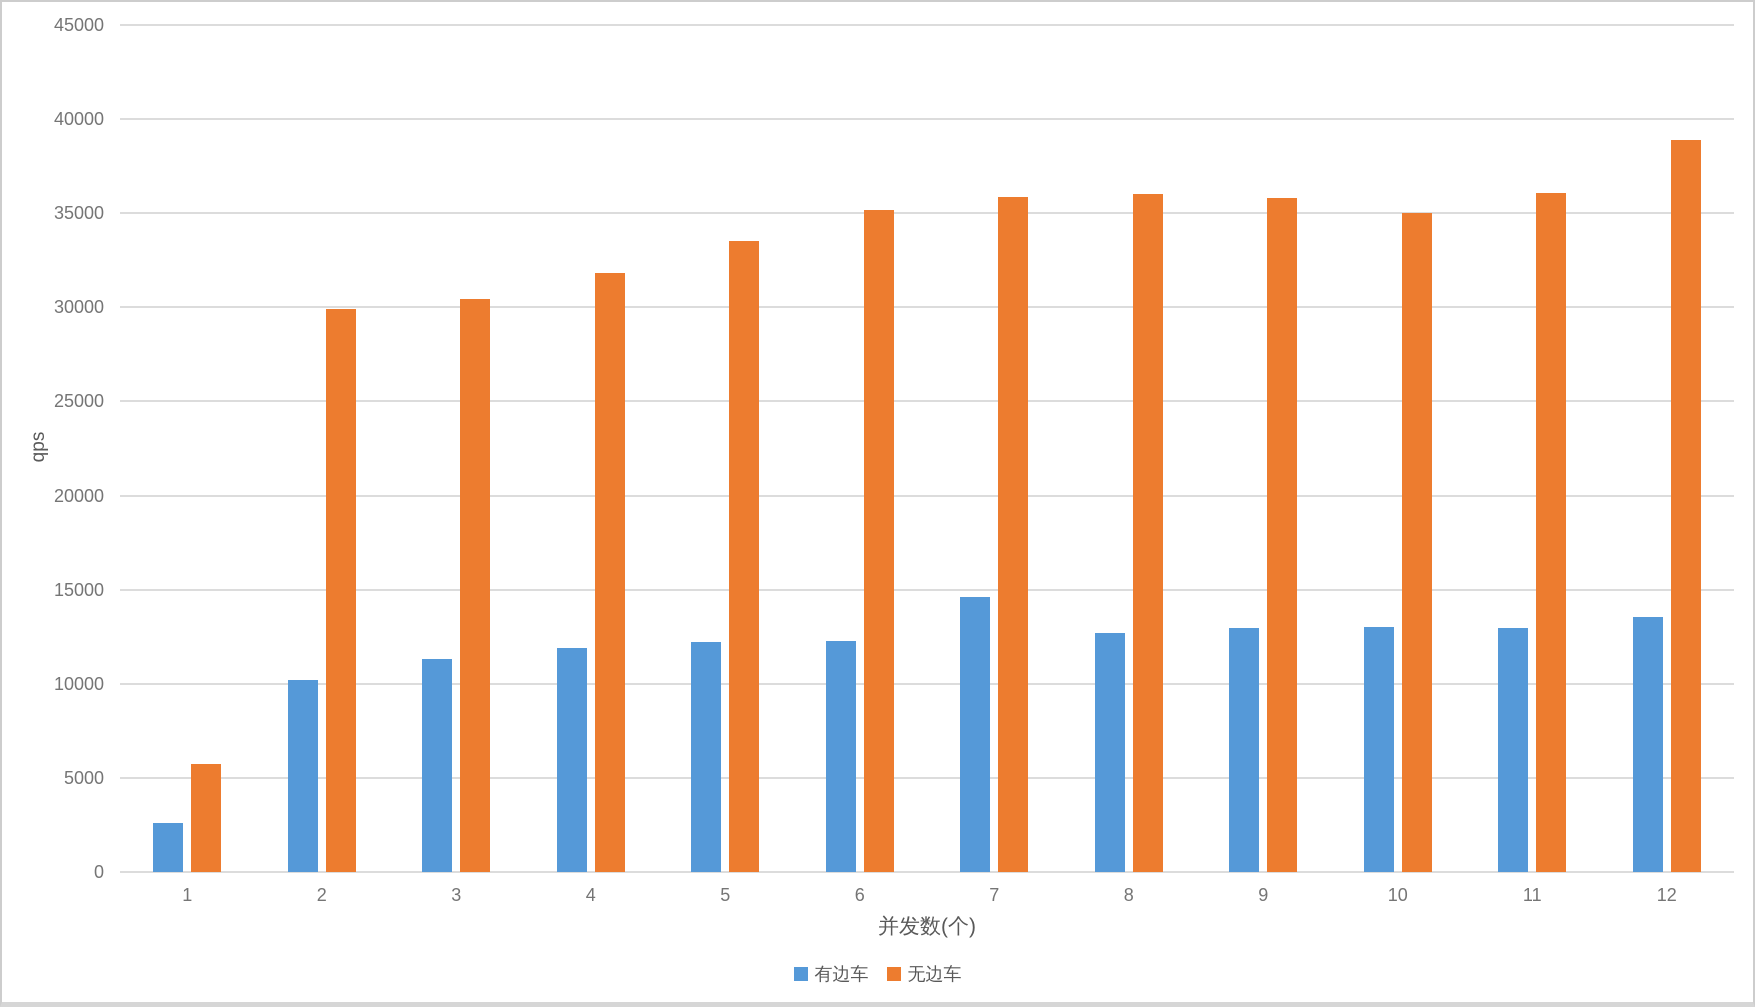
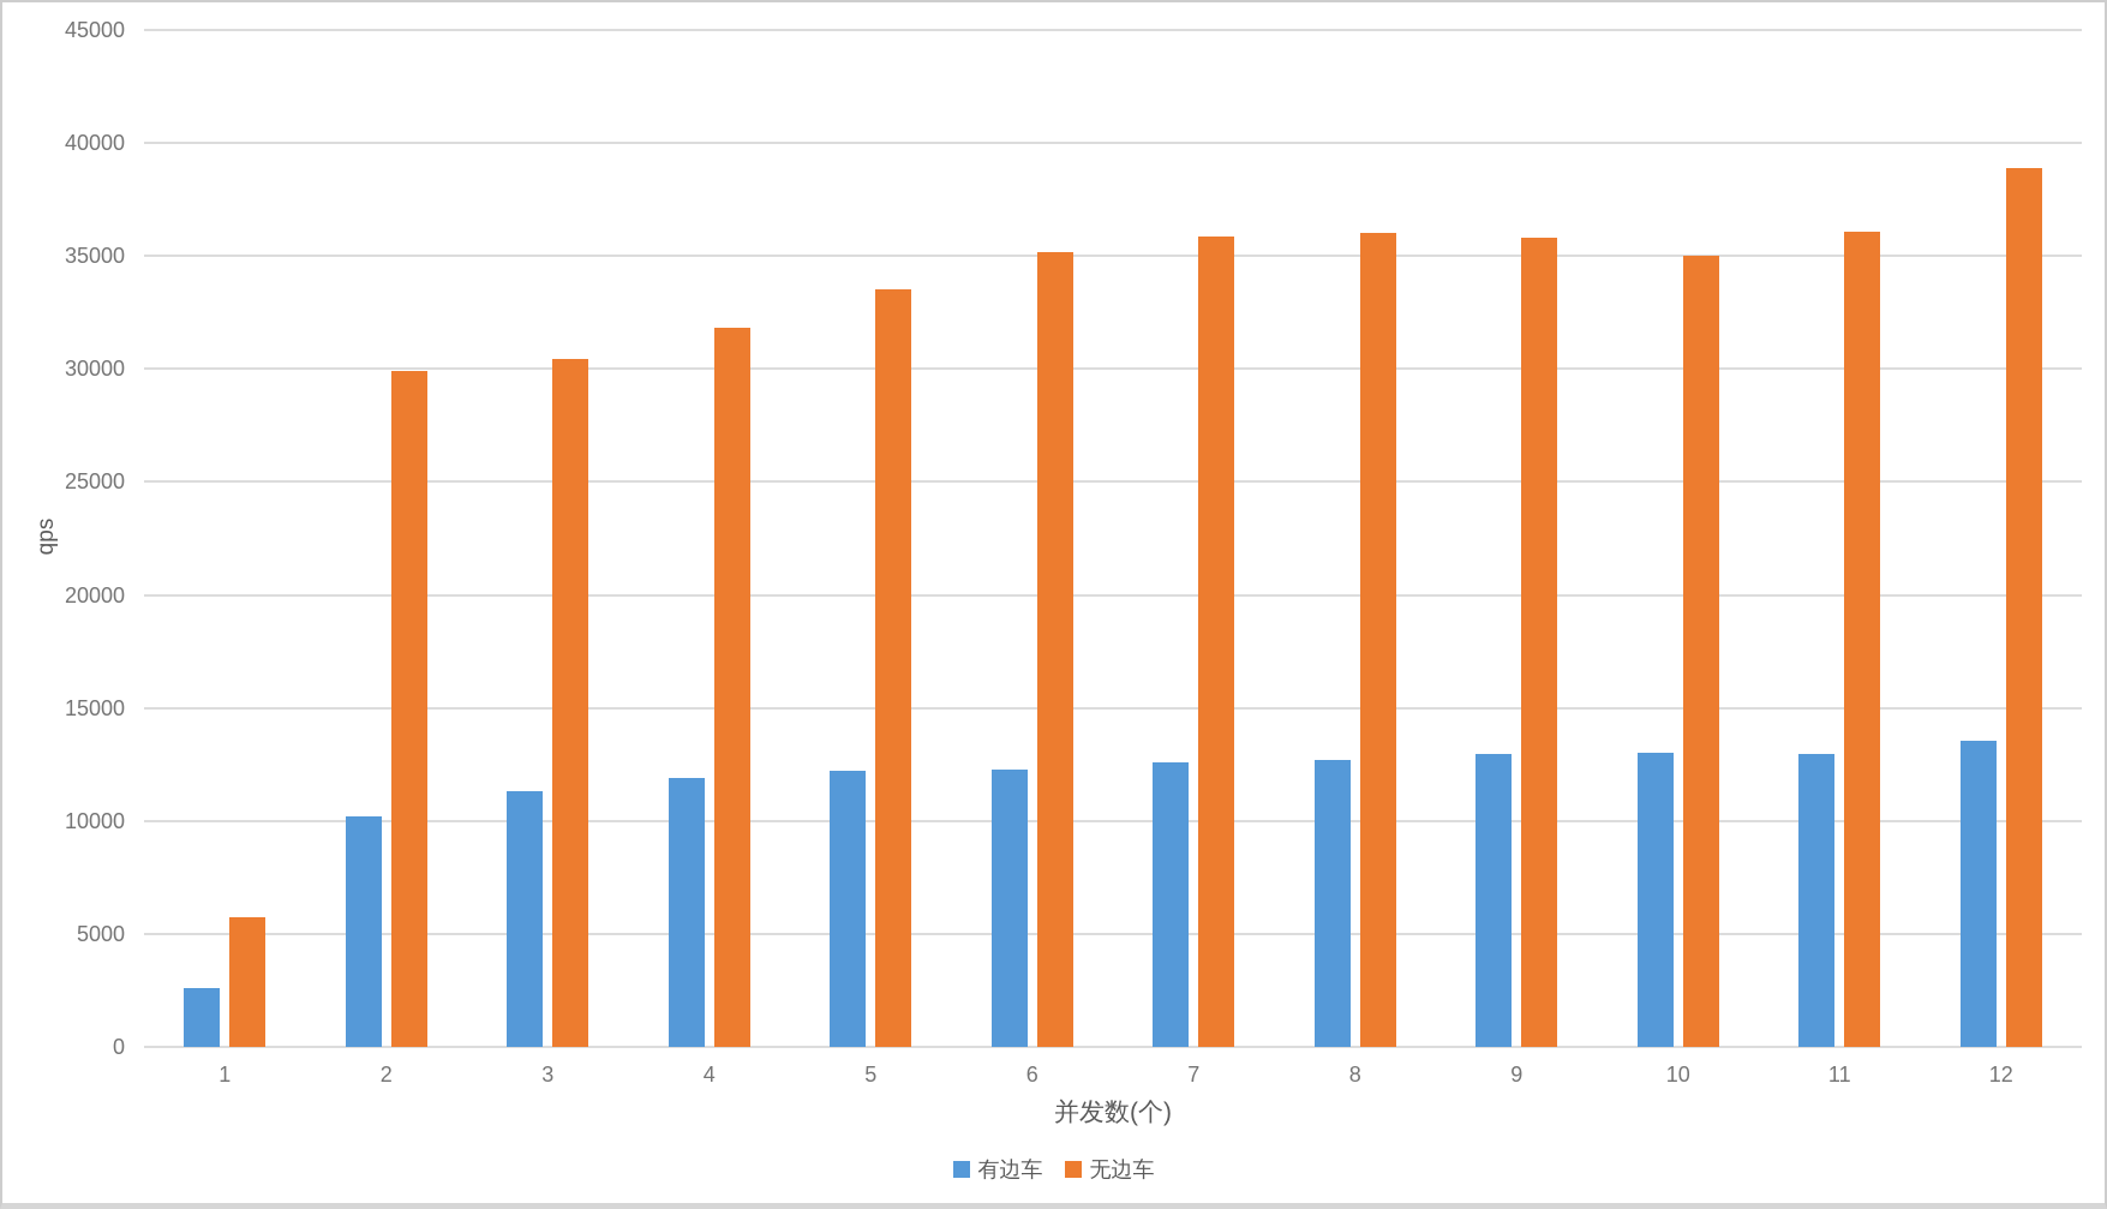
有边车/7: 14600 -> 12600
